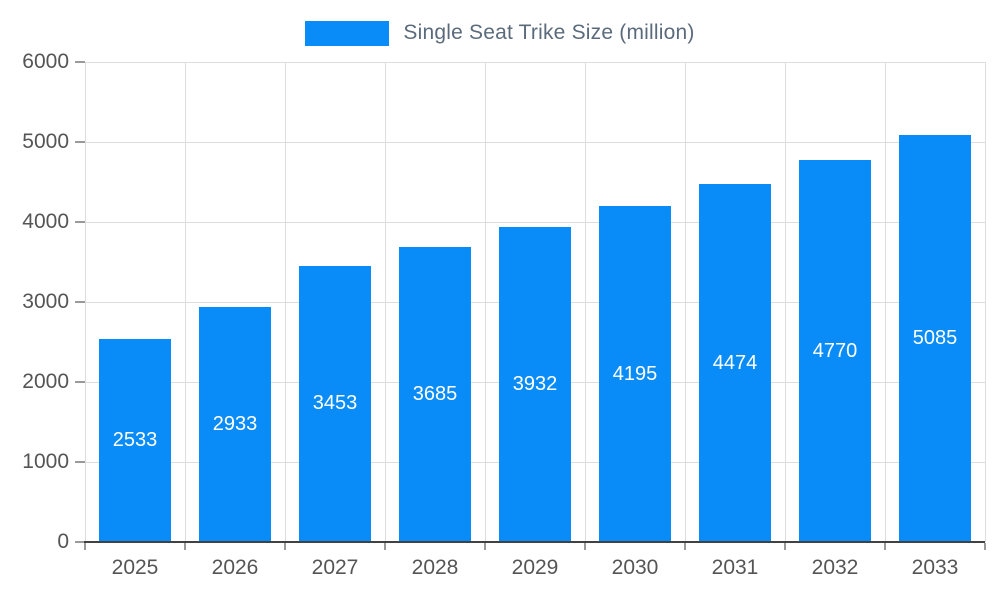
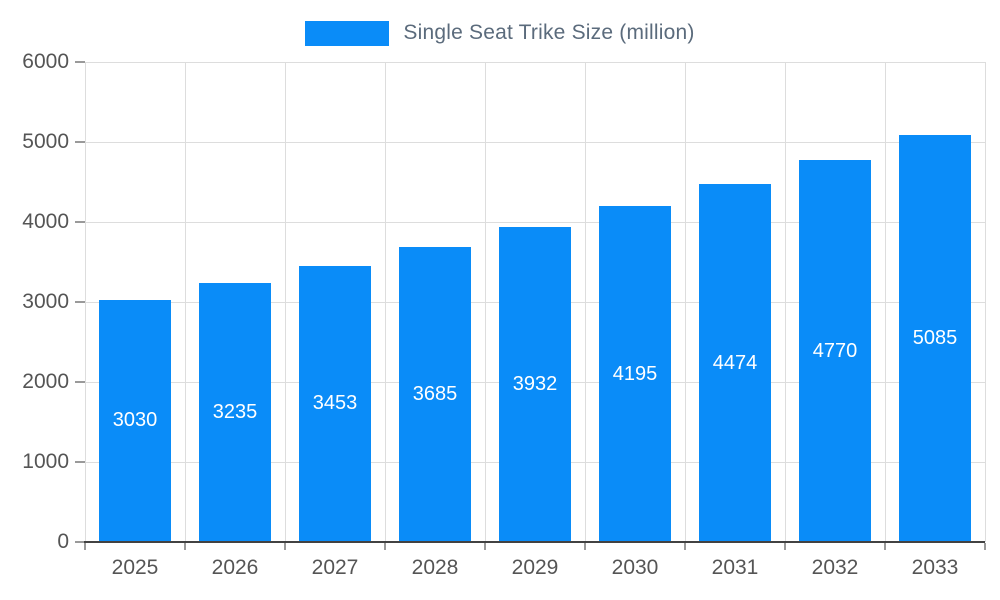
2025: 2533 -> 3030
2026: 2933 -> 3235
